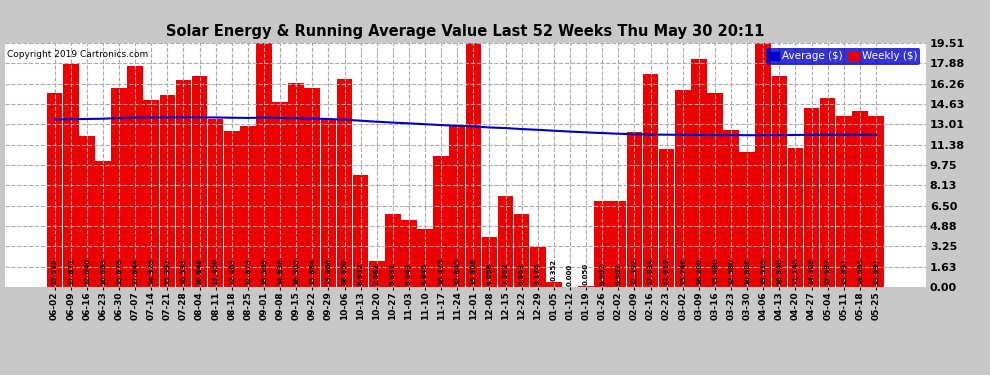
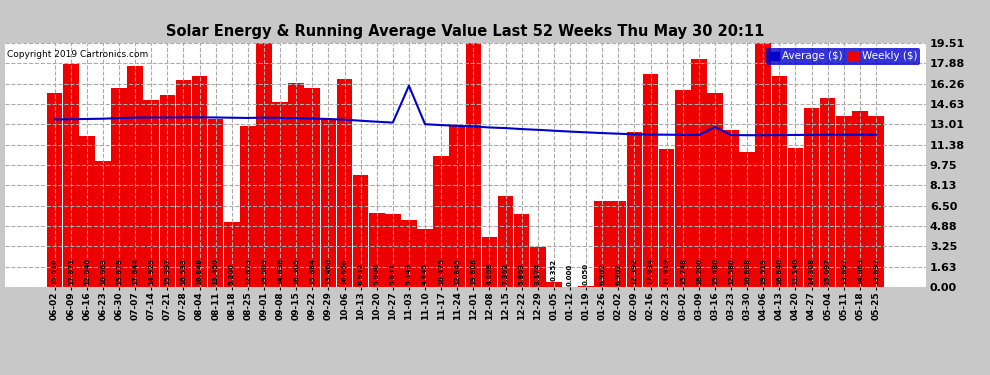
Weekly ($)/08-18: 12.5 -> 5.2
Weekly ($)/10-20: 2.1 -> 5.9
Average ($)/11-03: 13.1 -> 16.1
Average ($)/03-16: 12.2 -> 12.8
